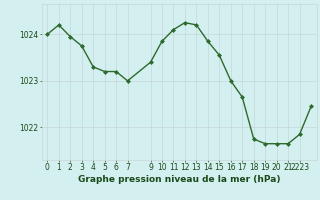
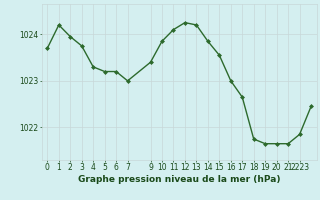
0: 1024.00 -> 1023.70
